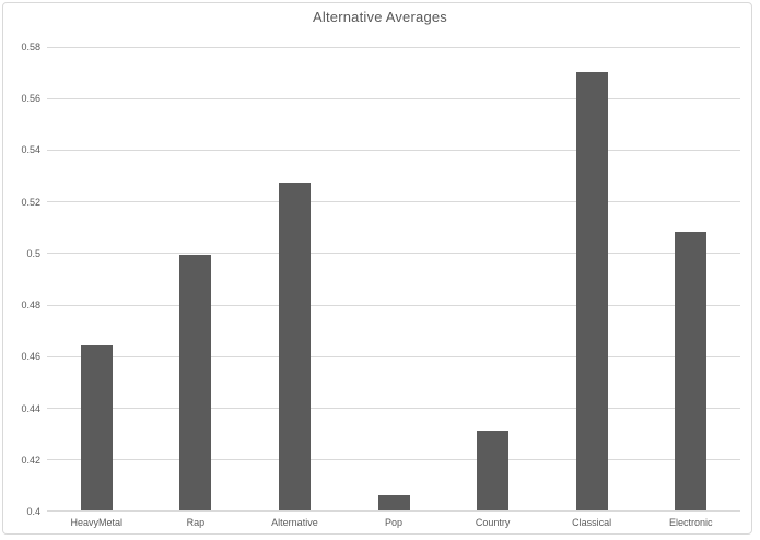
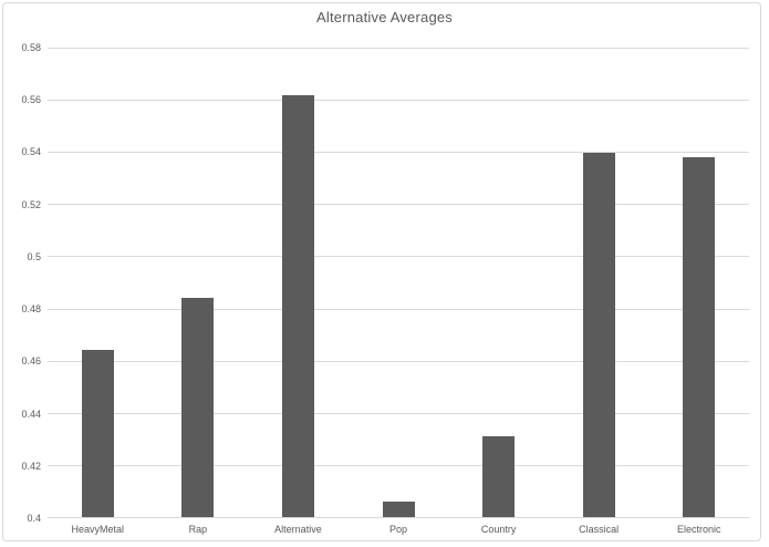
Rap: 0.499 -> 0.484
Alternative: 0.527 -> 0.561
Classical: 0.570 -> 0.539
Electronic: 0.508 -> 0.537
